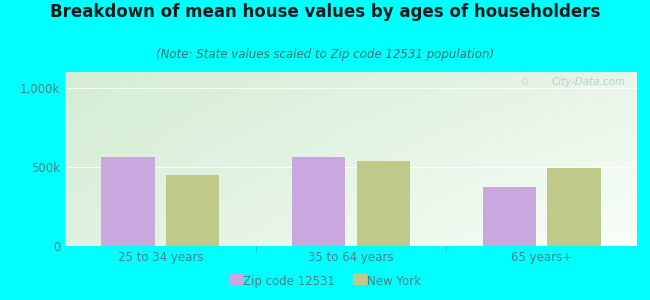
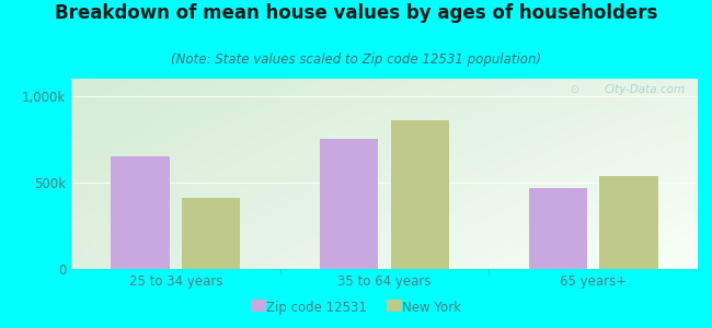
Zip code 12531/25 to 34 years: 560k -> 650k
New York/25 to 34 years: 450k -> 410k
Zip code 12531/35 to 64 years: 560k -> 750k
New York/35 to 64 years: 540k -> 860k
Zip code 12531/65 years+: 370k -> 470k
New York/65 years+: 490k -> 540k
